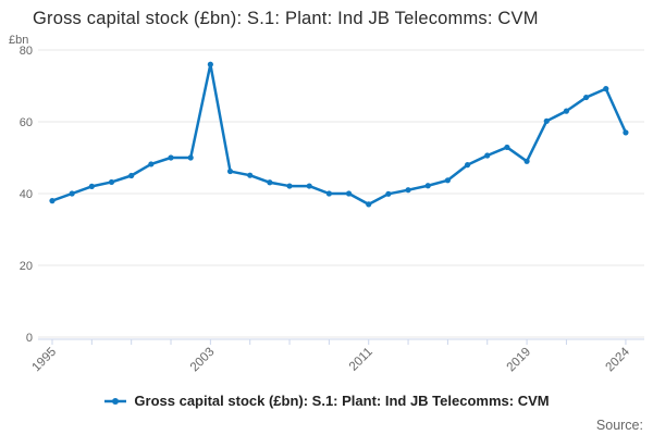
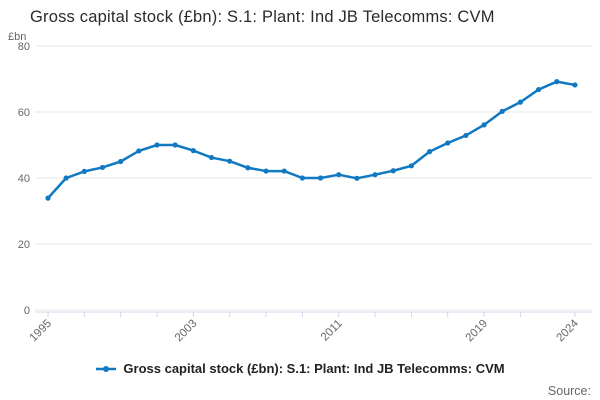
1995: 38 -> 34
2003: 76 -> 48
2011: 37 -> 41
2019: 49 -> 56
2024: 57 -> 68
